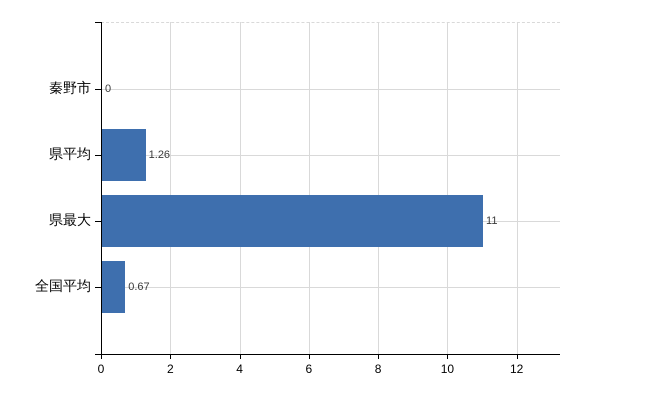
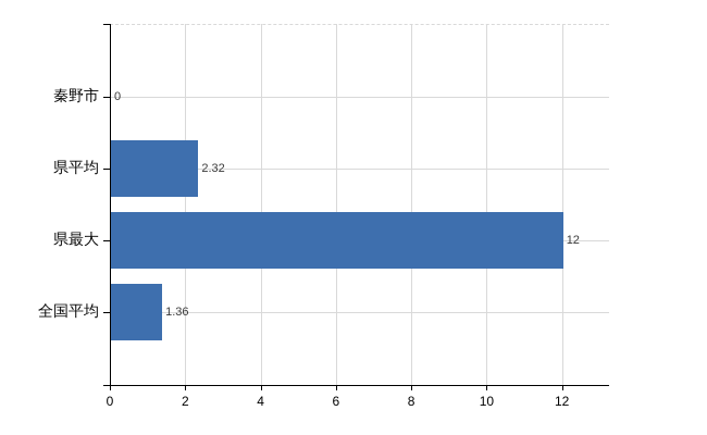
県平均: 1.26 -> 2.32
県最大: 11 -> 12
全国平均: 0.67 -> 1.36
